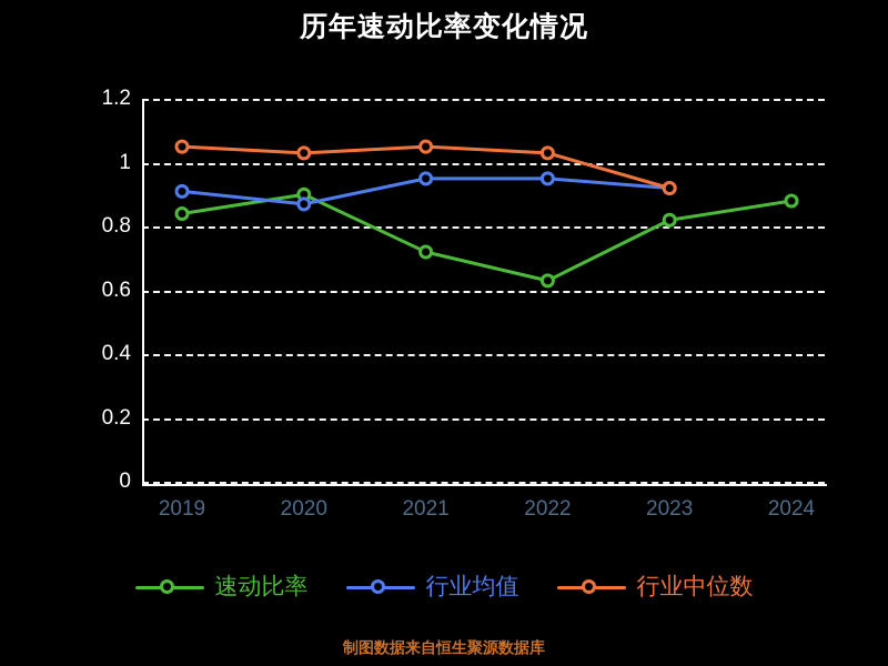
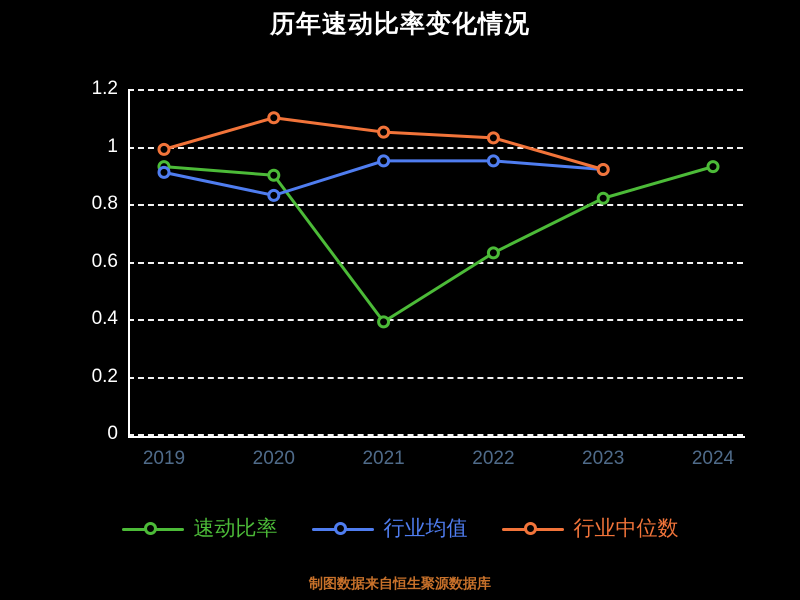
速动比率/2019: 0.84 -> 0.93
行业中位数/2019: 1.05 -> 0.99
行业均值/2020: 0.87 -> 0.83
行业中位数/2020: 1.03 -> 1.10
速动比率/2021: 0.72 -> 0.39
速动比率/2024: 0.88 -> 0.93
